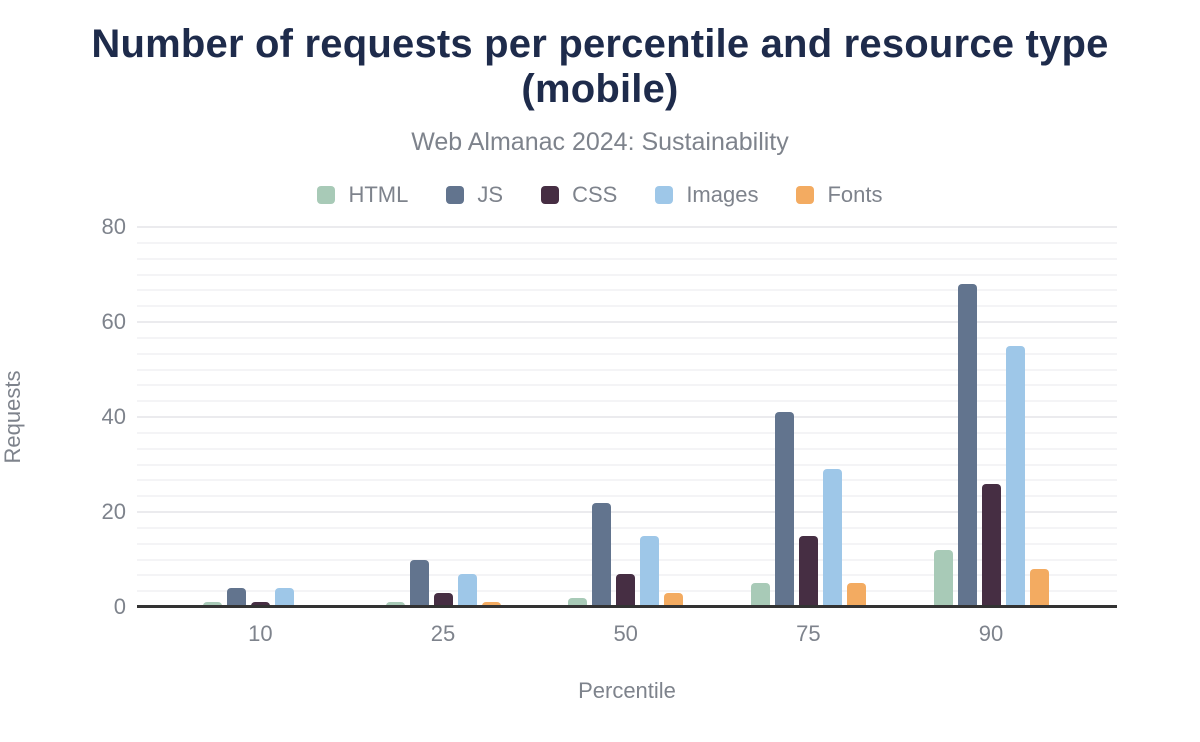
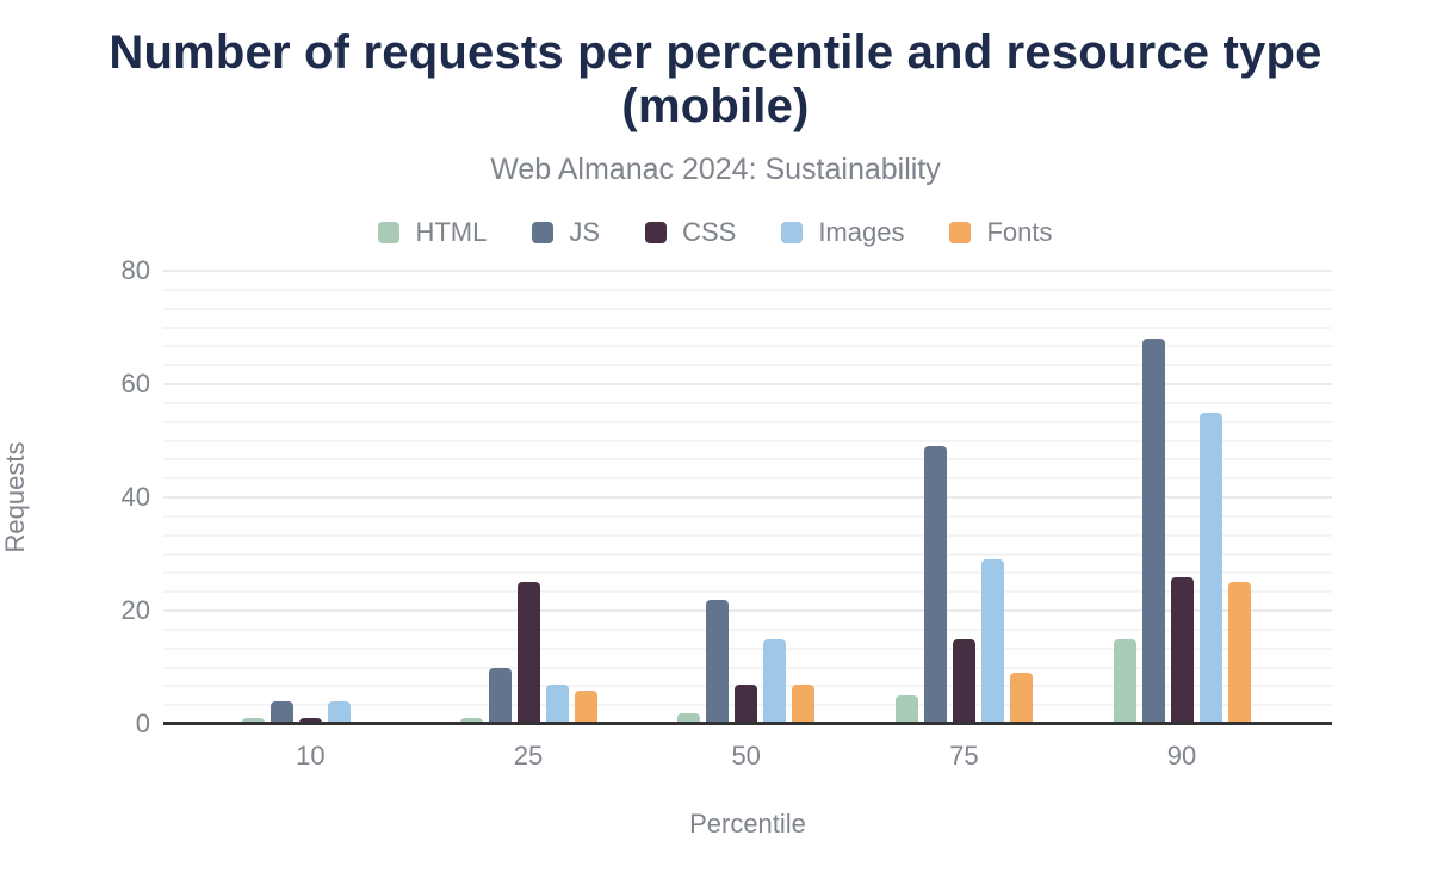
CSS/25: 3 -> 25
Fonts/25: 1 -> 6
Fonts/50: 3 -> 7
JS/75: 41 -> 49
Fonts/75: 5 -> 9
HTML/90: 12 -> 15
Fonts/90: 8 -> 25
